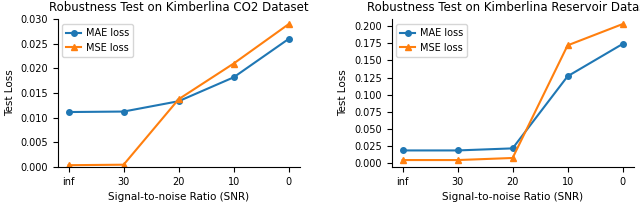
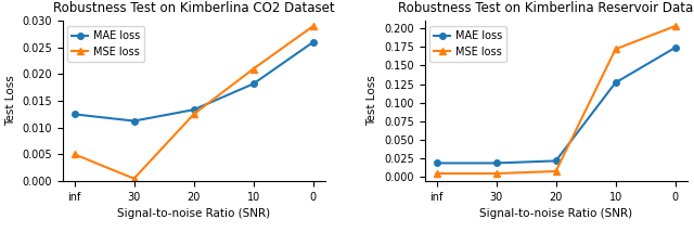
Robustness Test on Kimberlina CO2 Dataset/MAE loss/inf: 0.0112 -> 0.0125
Robustness Test on Kimberlina CO2 Dataset/MSE loss/inf: 0.0003 -> 0.0050
Robustness Test on Kimberlina CO2 Dataset/MSE loss/20: 0.0138 -> 0.0125
